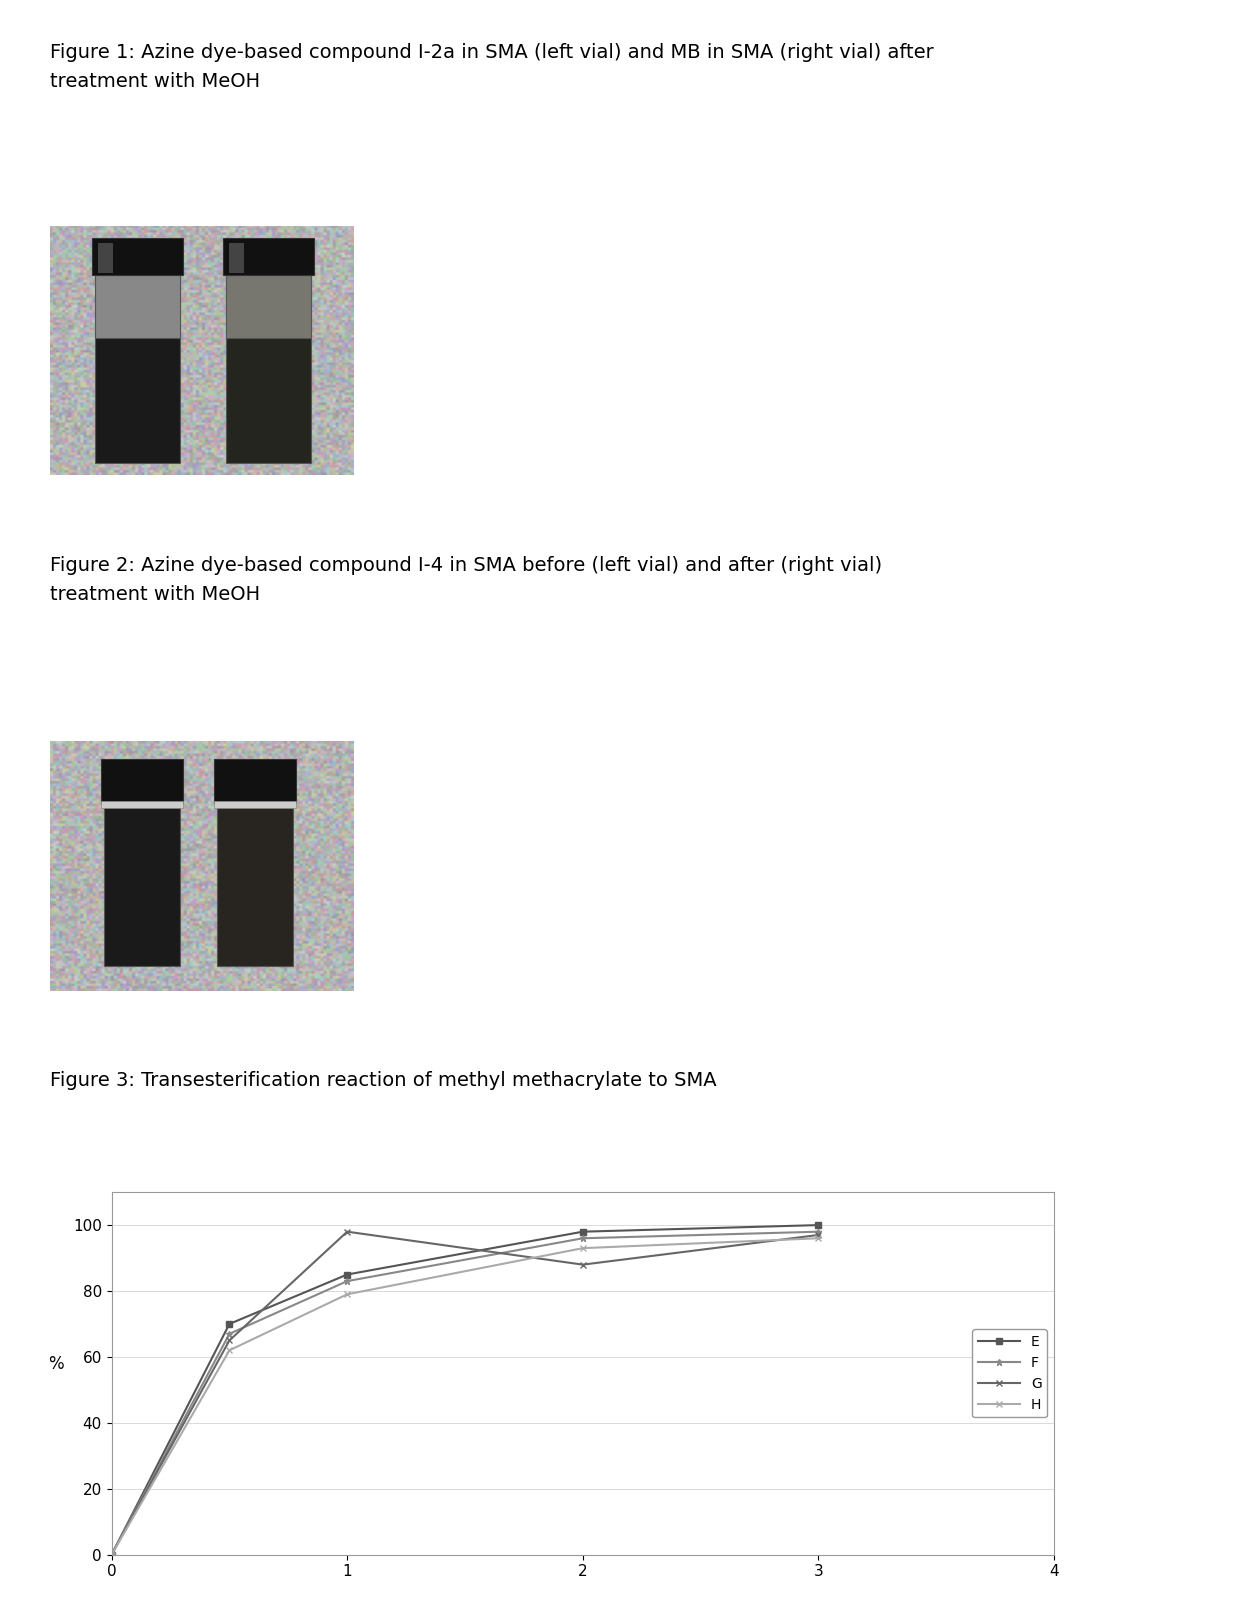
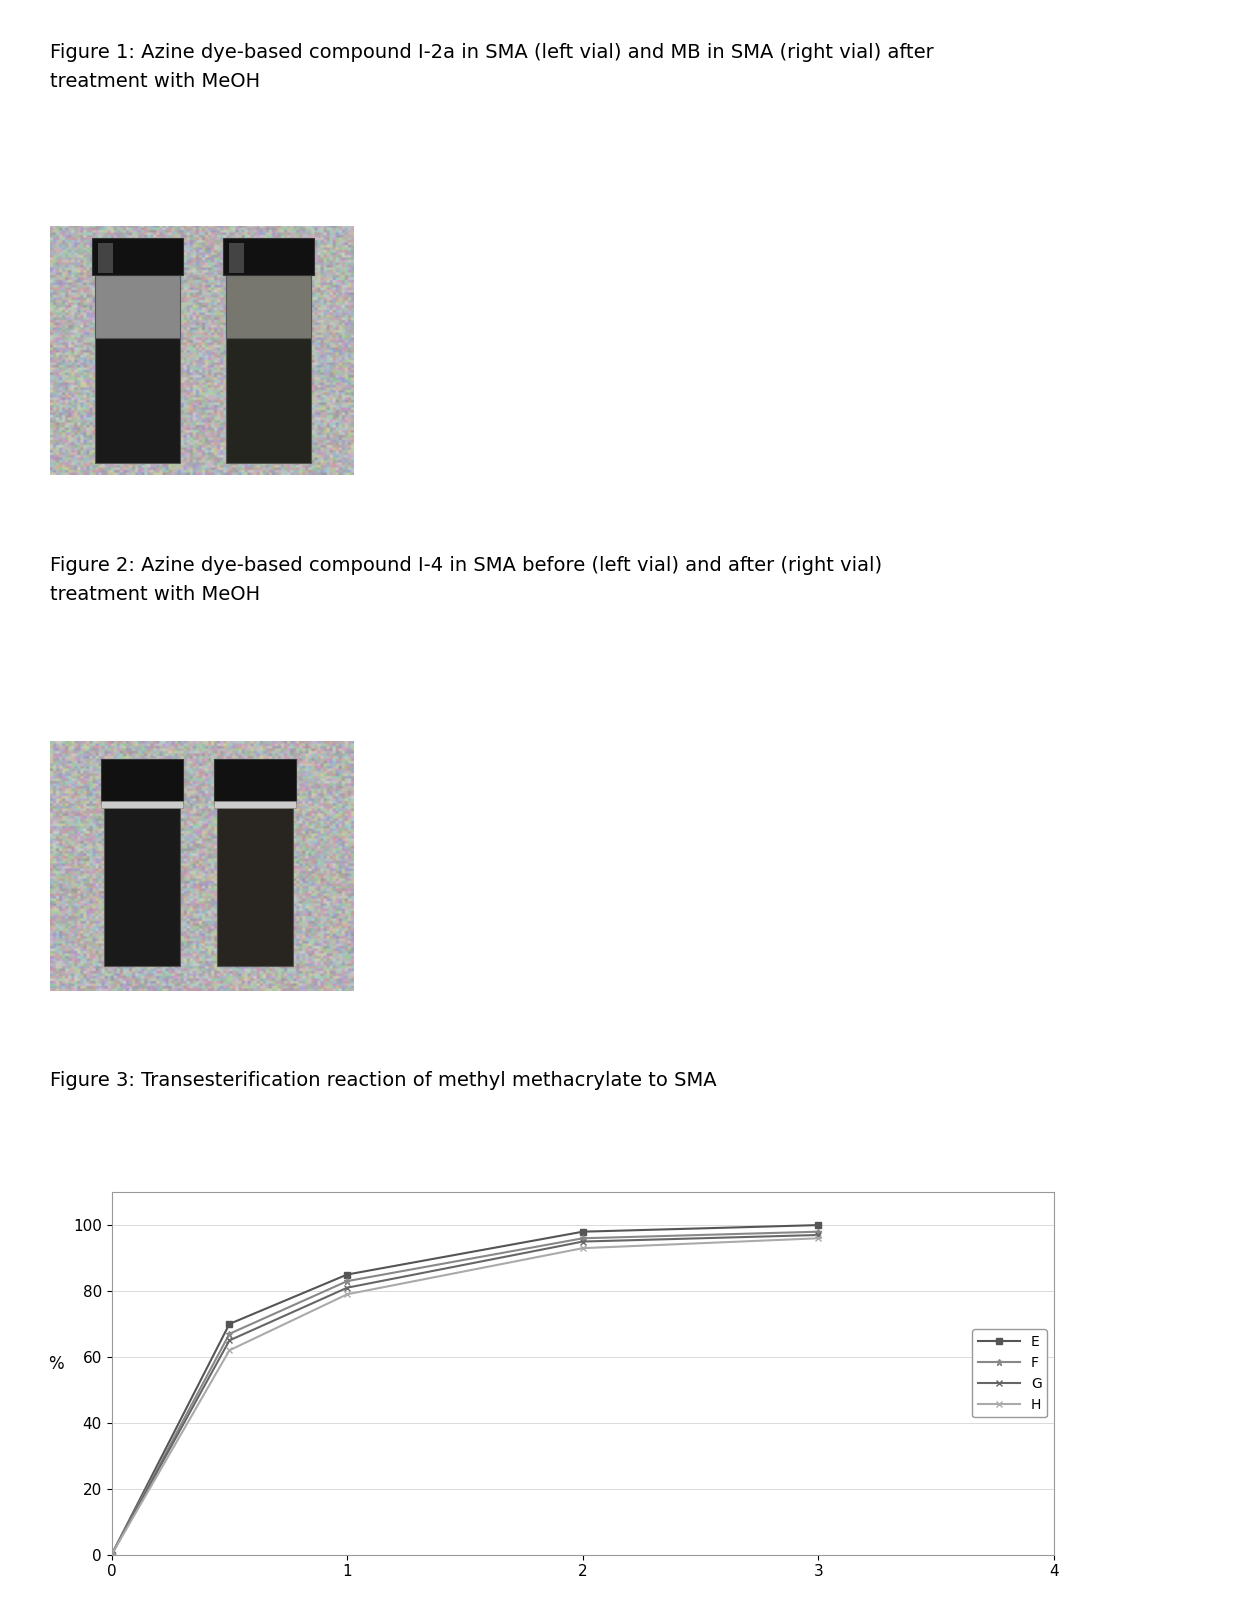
G/1: 98 -> 81
G/2: 88 -> 95
